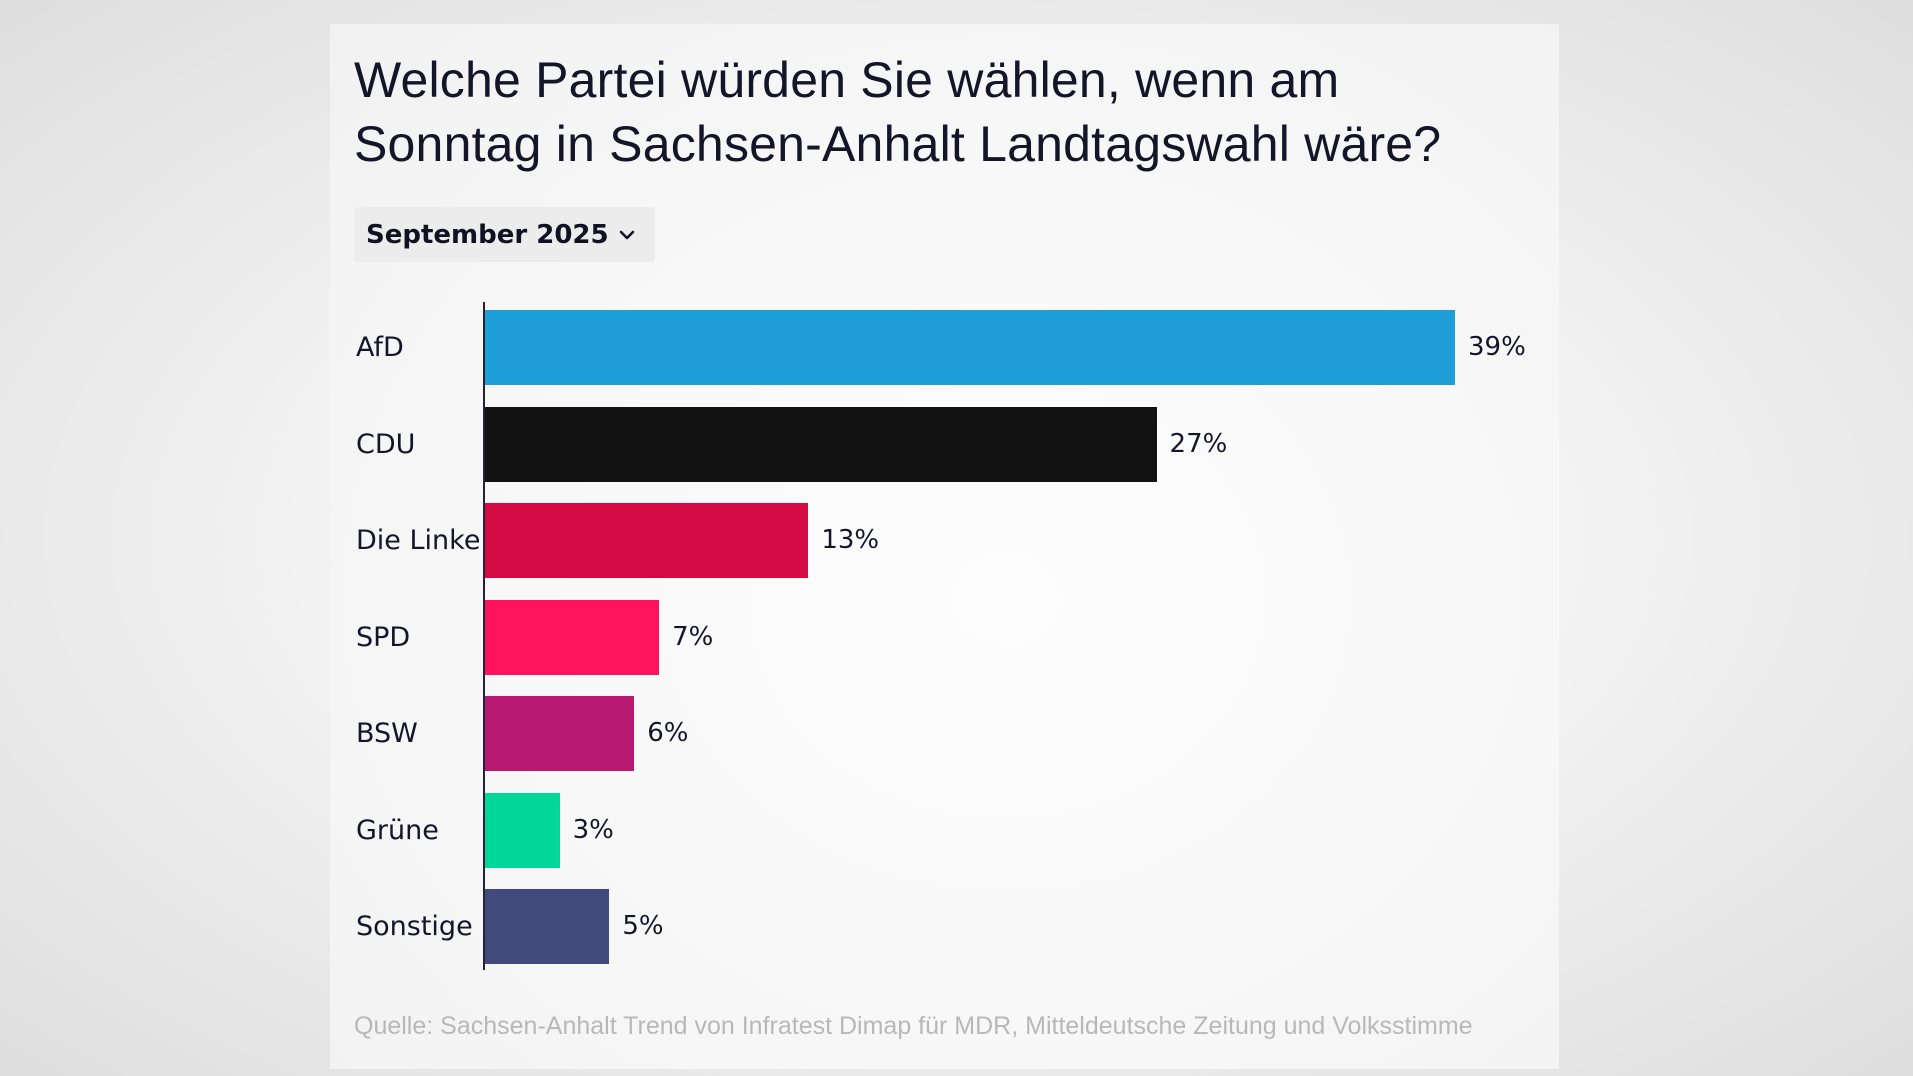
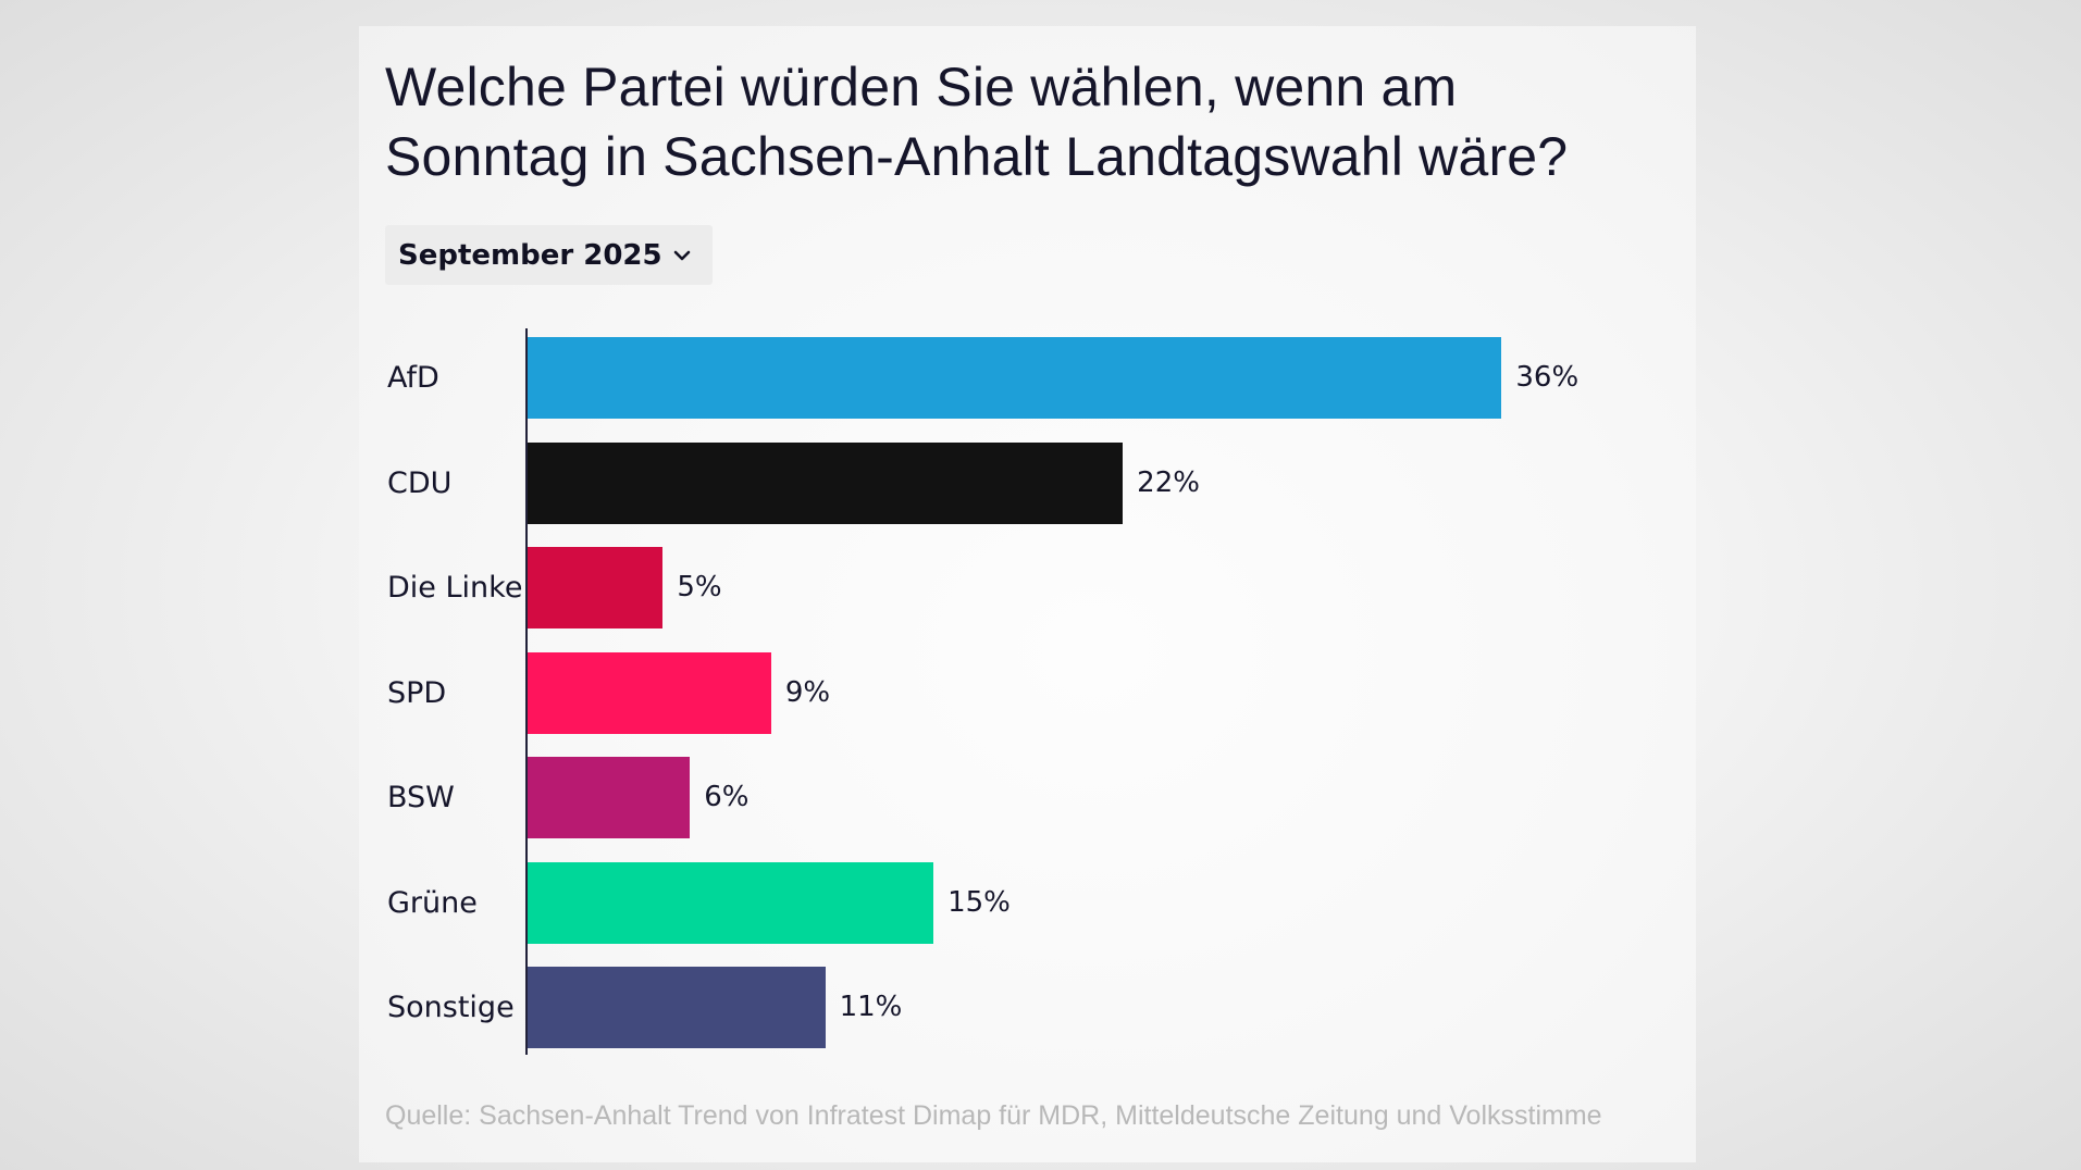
AfD: 39% -> 36%
CDU: 27% -> 22%
Die Linke: 13% -> 5%
SPD: 7% -> 9%
Grüne: 3% -> 15%
Sonstige: 5% -> 11%
